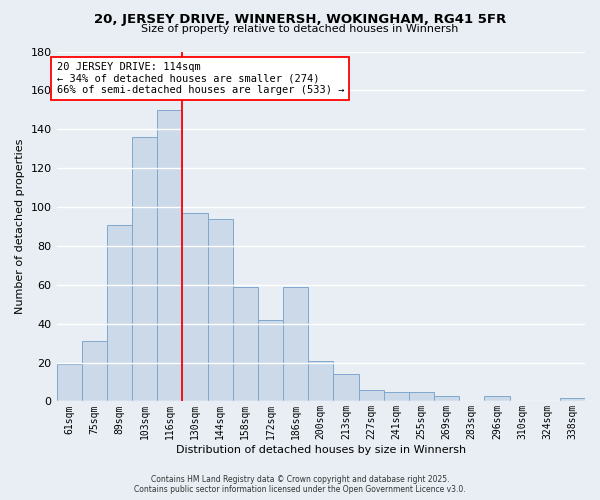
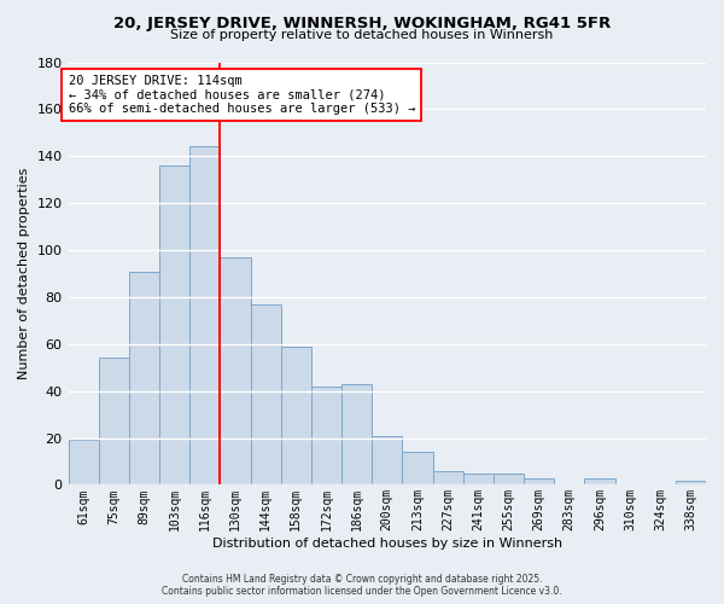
75sqm: 31 -> 54
116sqm: 150 -> 144
144sqm: 94 -> 77
186sqm: 59 -> 43
